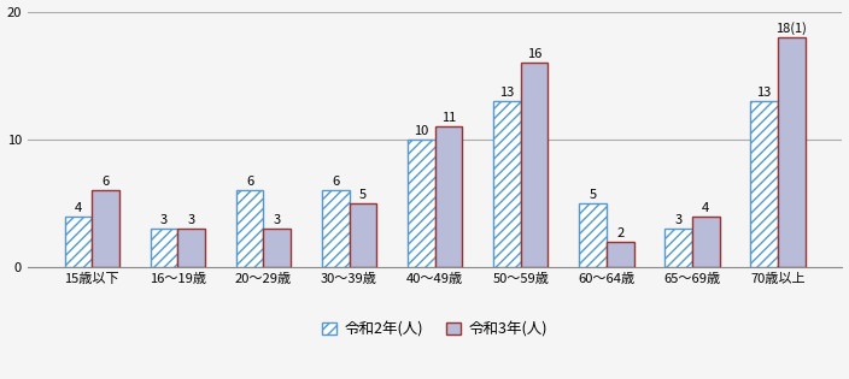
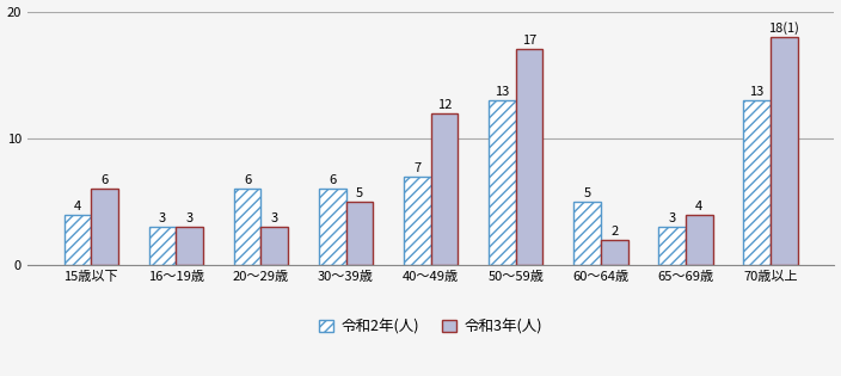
令和2年(人)/40〜49歳: 10 -> 7
令和3年(人)/40〜49歳: 11 -> 12
令和3年(人)/50〜59歳: 16 -> 17
